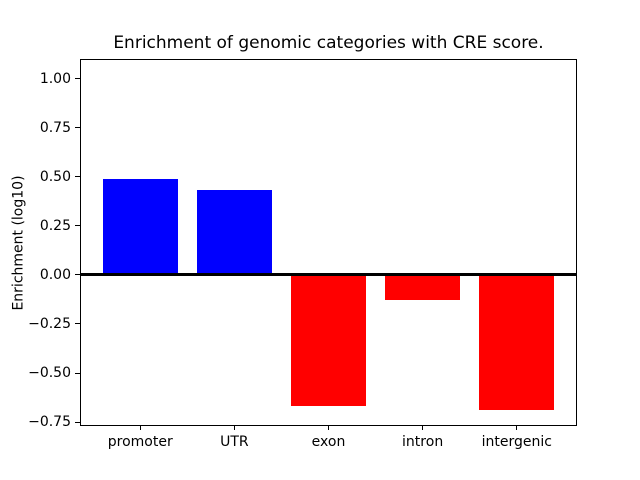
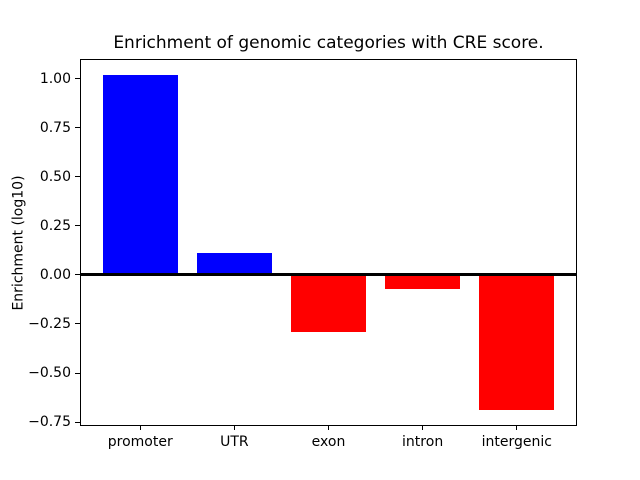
promoter: 0.49 -> 1.02
UTR: 0.43 -> 0.11
exon: -0.67 -> -0.29
intron: -0.13 -> -0.07
